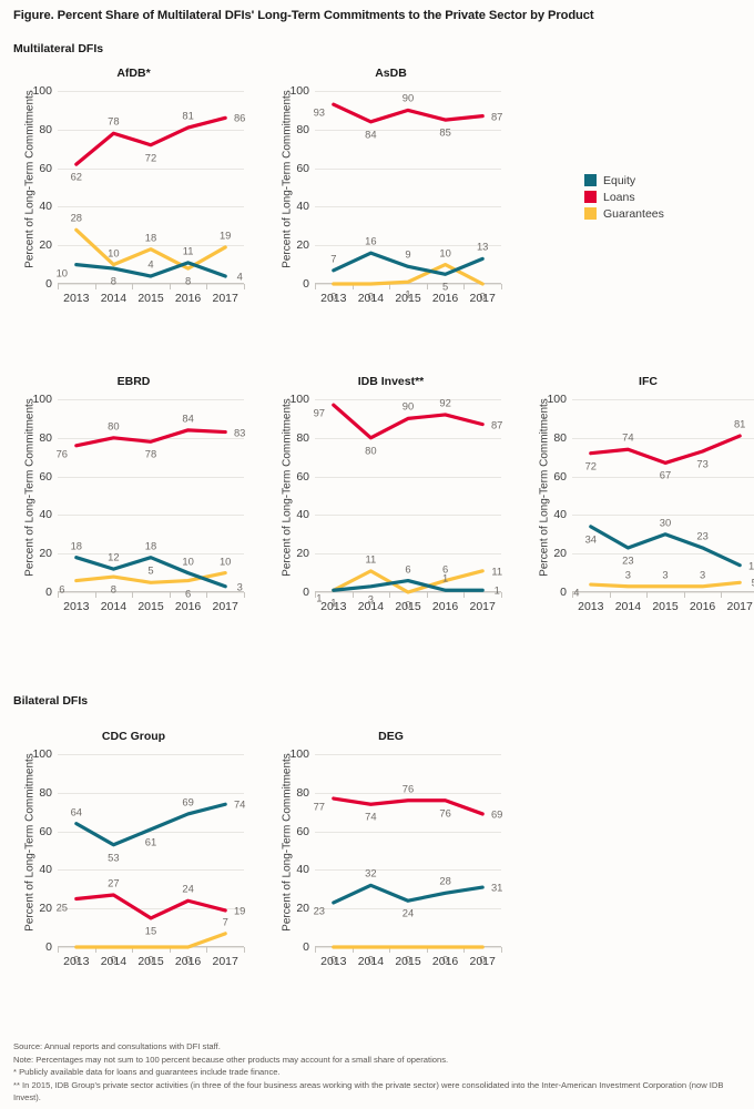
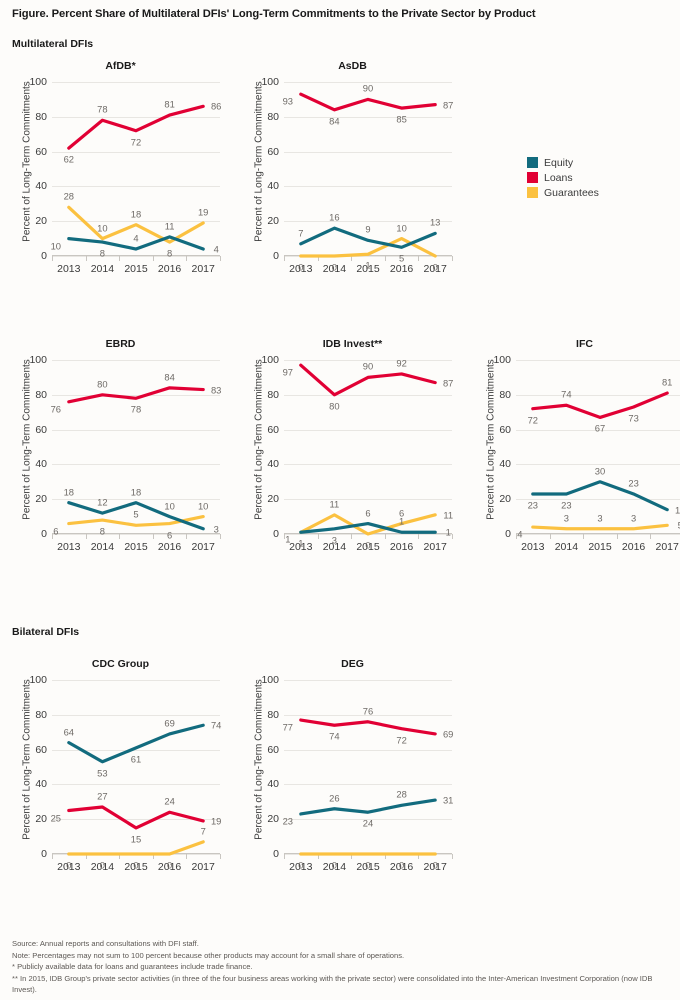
IFC/Equity/2013: 34 -> 23
DEG/Equity/2014: 32 -> 26
DEG/Loans/2016: 76 -> 72
